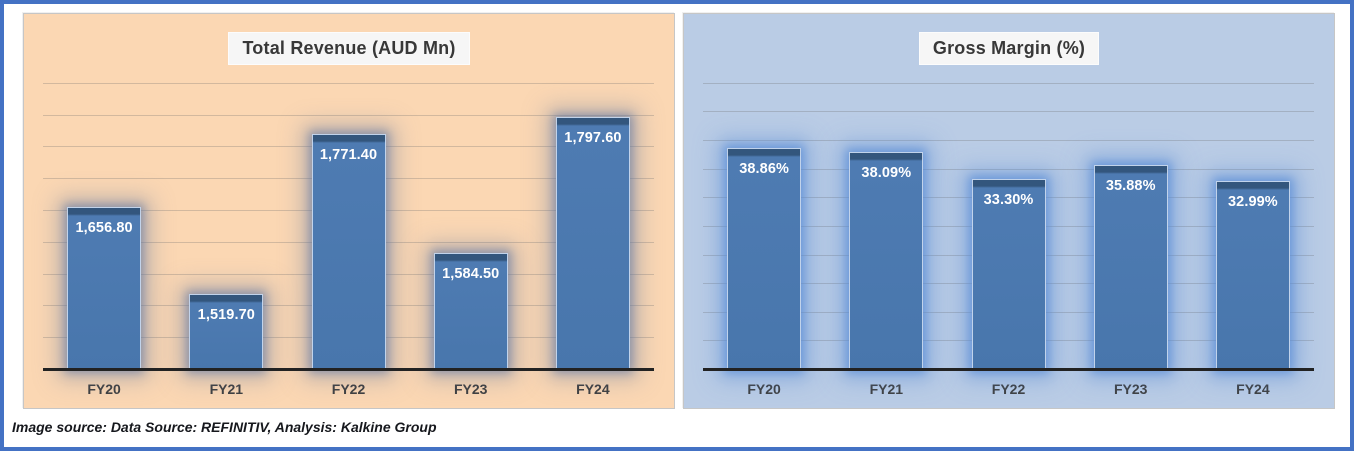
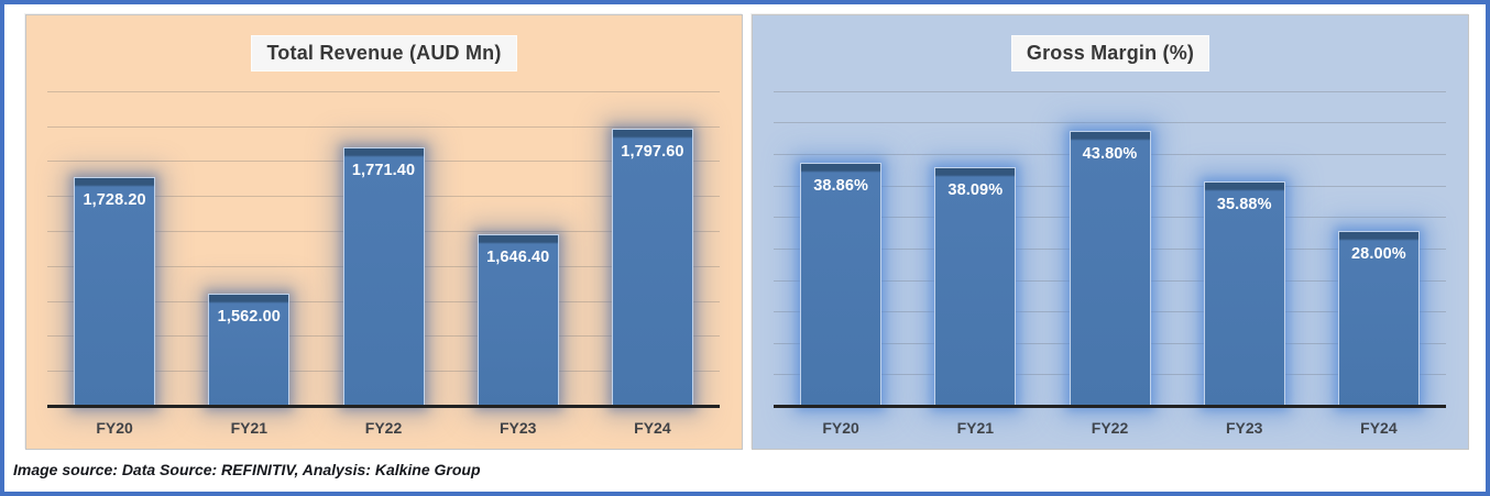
Total Revenue (AUD Mn)/FY20: 1,656.80 -> 1,728.20
Total Revenue (AUD Mn)/FY21: 1,519.70 -> 1,562.00
Total Revenue (AUD Mn)/FY23: 1,584.50 -> 1,646.40
Gross Margin (%)/FY22: 33.30% -> 43.80%
Gross Margin (%)/FY24: 32.99% -> 28.00%
